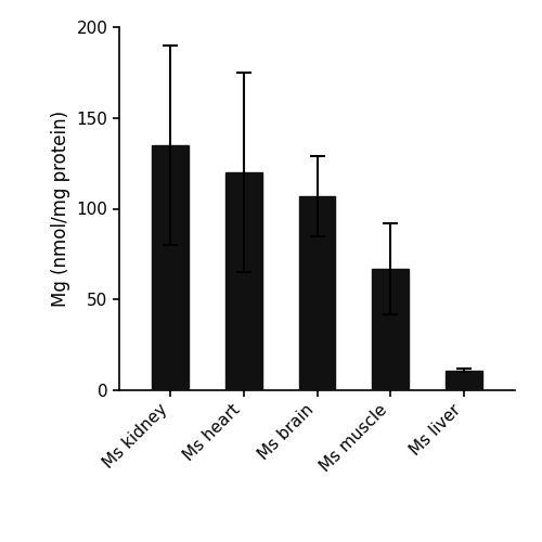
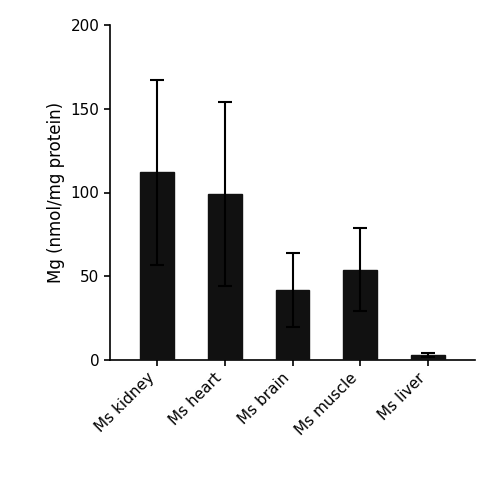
Ms kidney: 135 -> 112
Ms heart: 120 -> 99
Ms brain: 107 -> 42
Ms muscle: 67 -> 54
Ms liver: 11 -> 3
